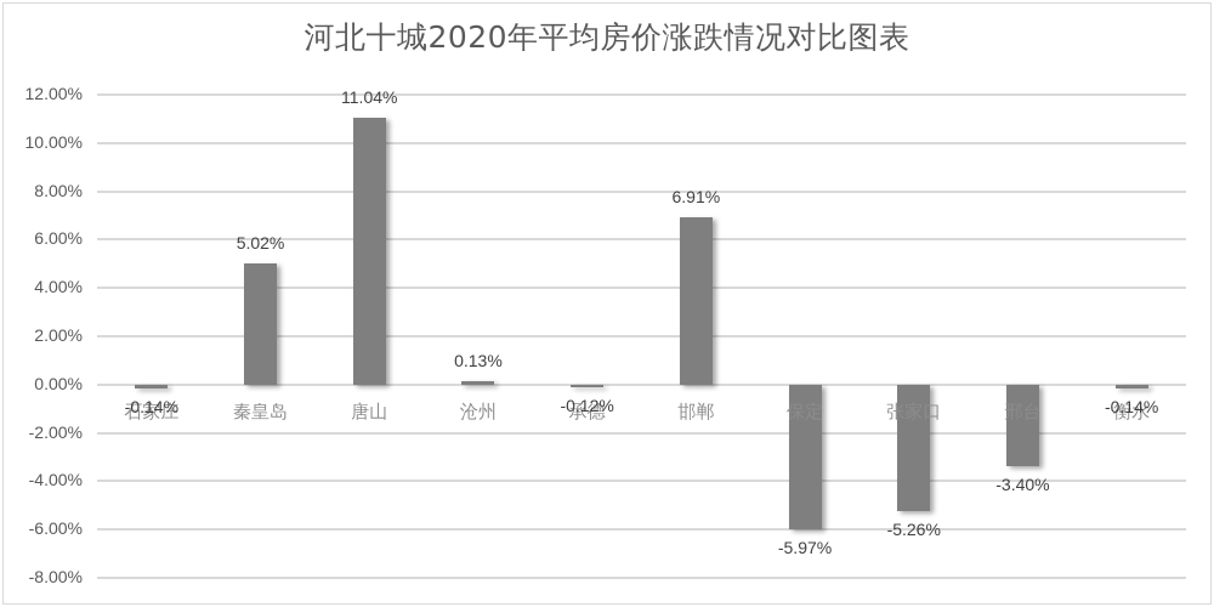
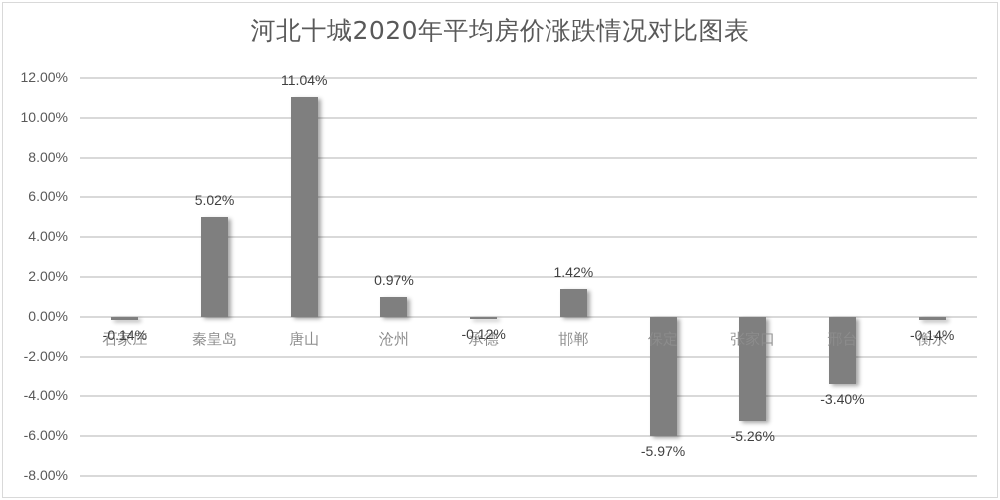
沧州: 0.13% -> 0.97%
邯郸: 6.91% -> 1.42%
